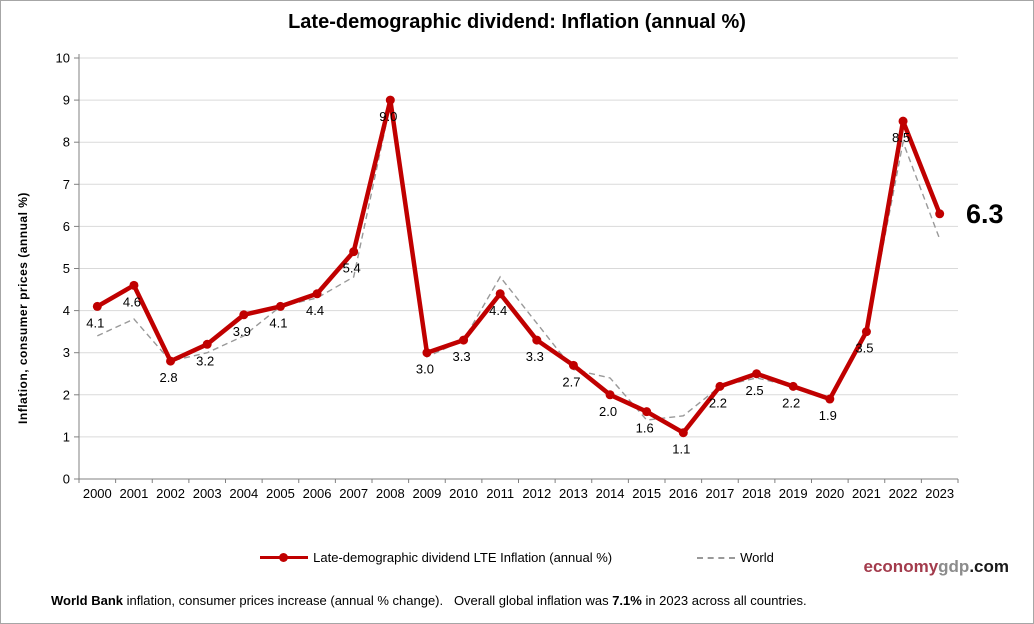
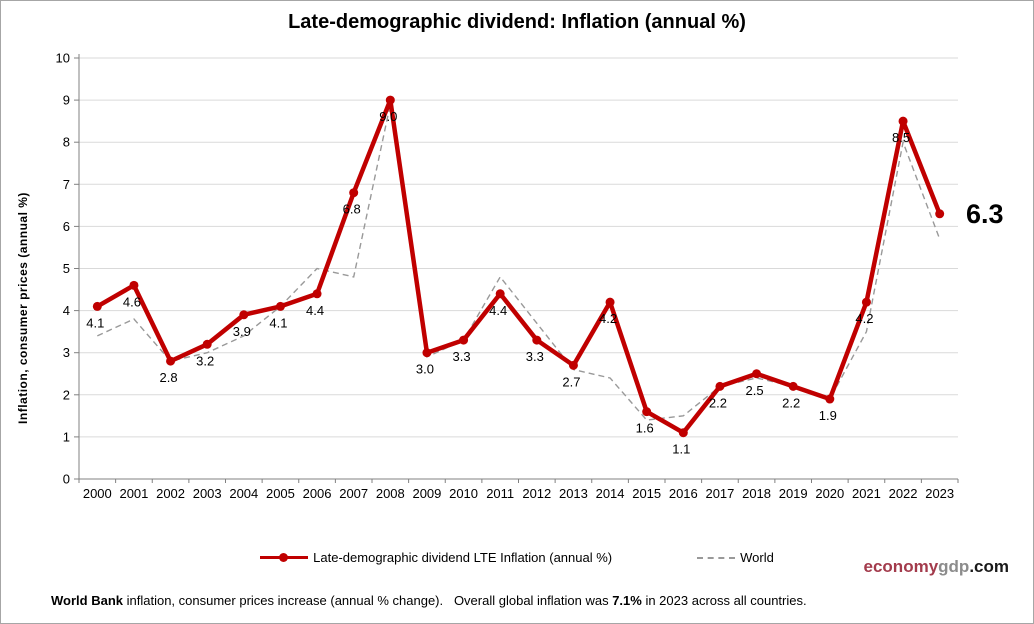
World/2006: 4.3 -> 5.0
Late-demographic dividend LTE Inflation (annual %)/2007: 5.4 -> 6.8
Late-demographic dividend LTE Inflation (annual %)/2014: 2.0 -> 4.2
Late-demographic dividend LTE Inflation (annual %)/2021: 3.5 -> 4.2
